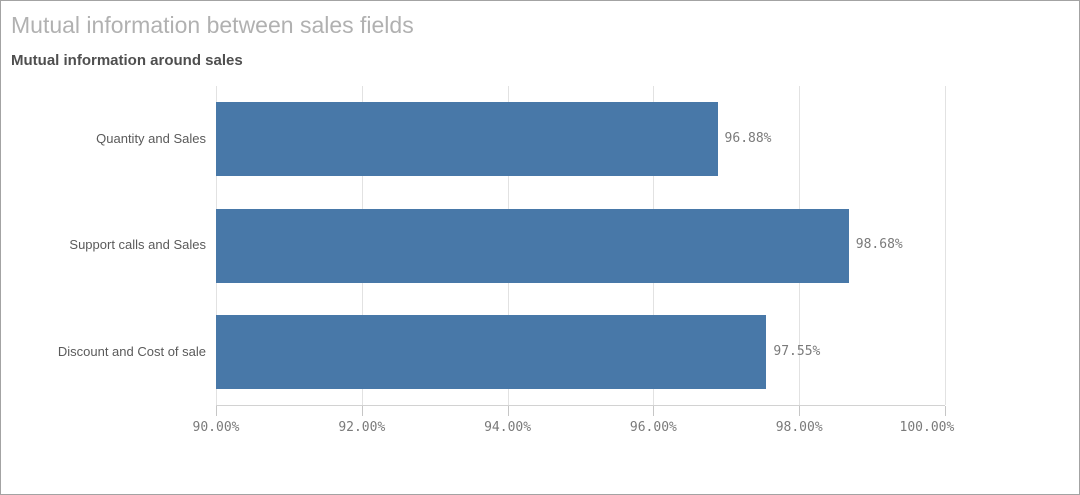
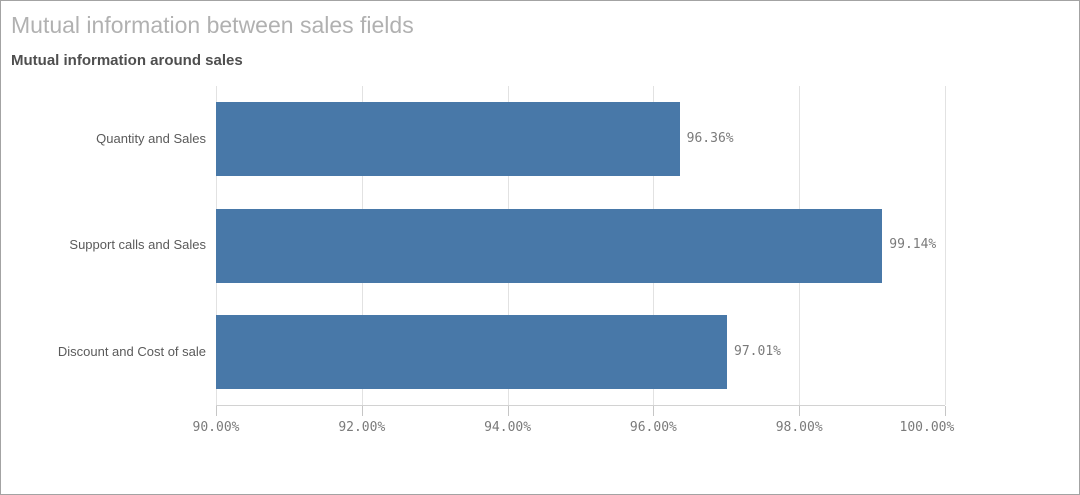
Quantity and Sales: 96.88% -> 96.36%
Support calls and Sales: 98.68% -> 99.14%
Discount and Cost of sale: 97.55% -> 97.01%
